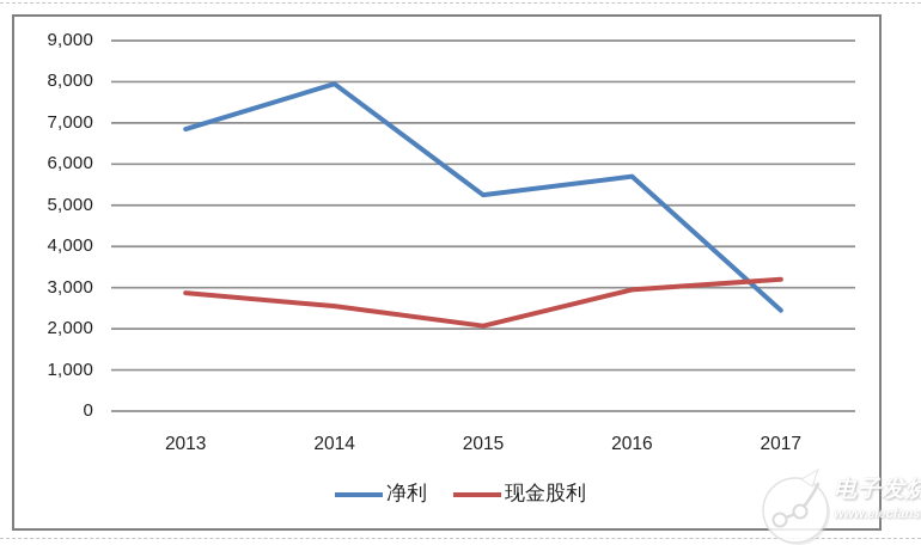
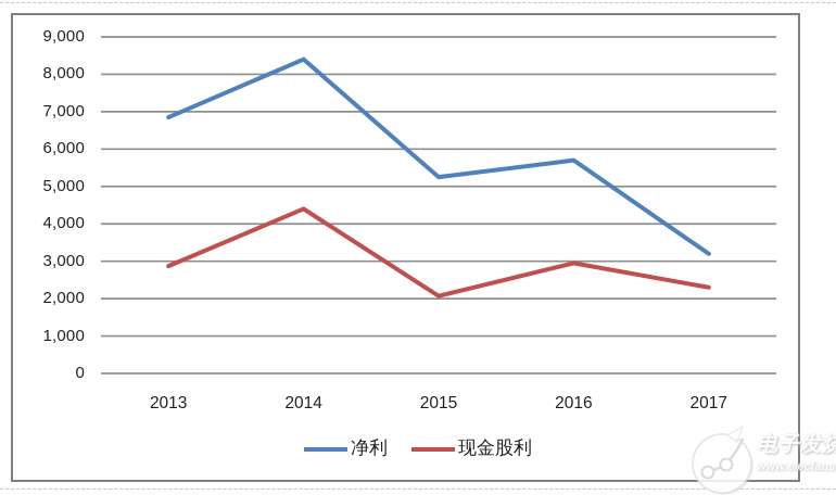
净利/2014: 8000 -> 8400
现金股利/2014: 2600 -> 4400
净利/2017: 2400 -> 3200
现金股利/2017: 3200 -> 2300
